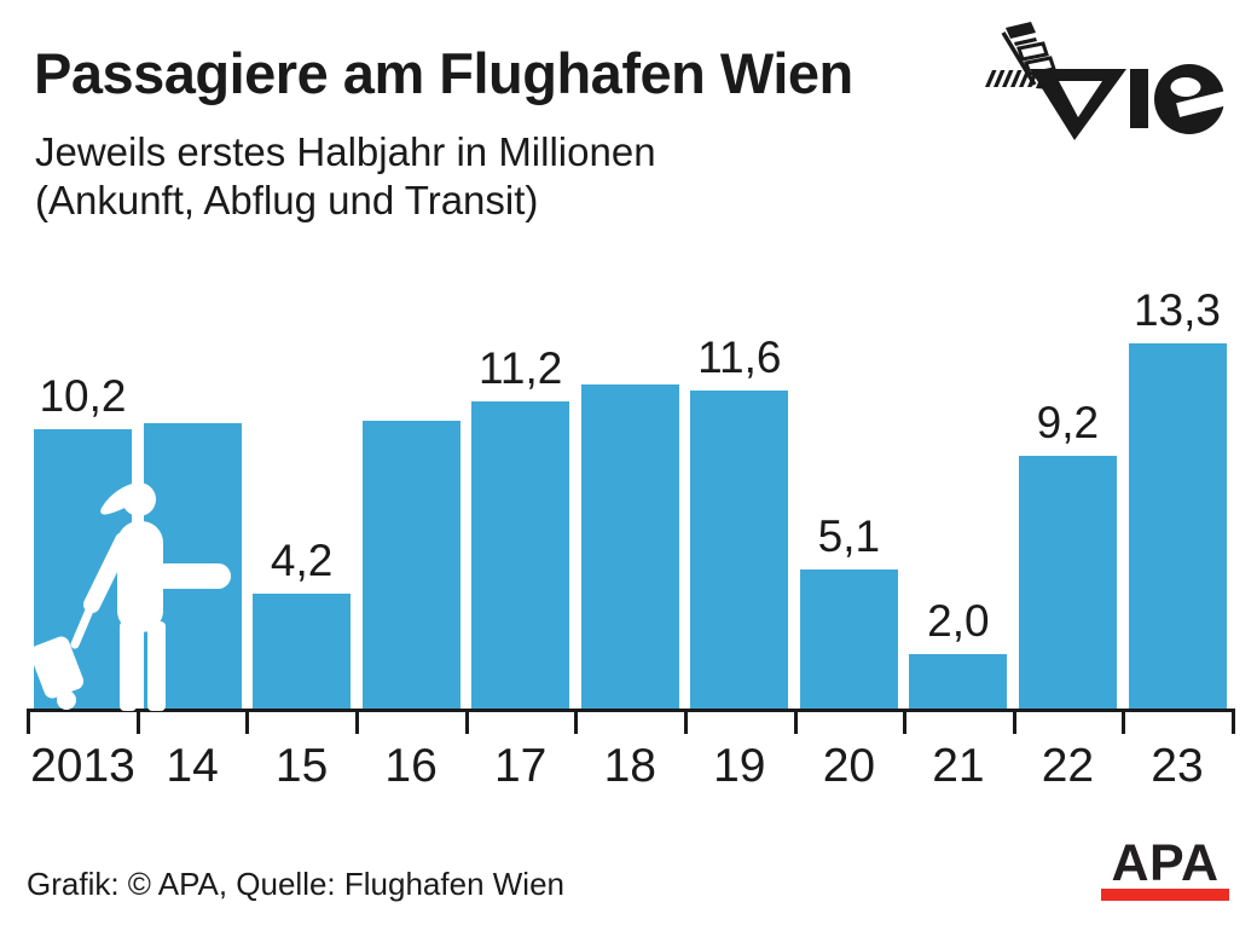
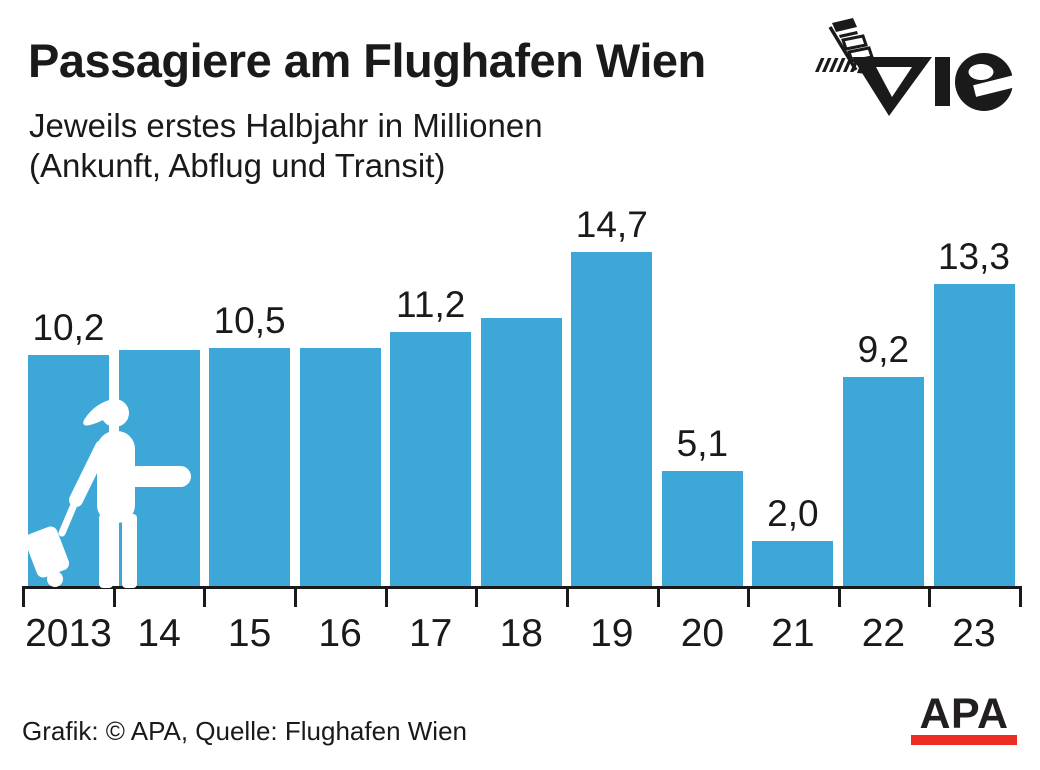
15: 4,2 -> 10,5
19: 11,6 -> 14,7
